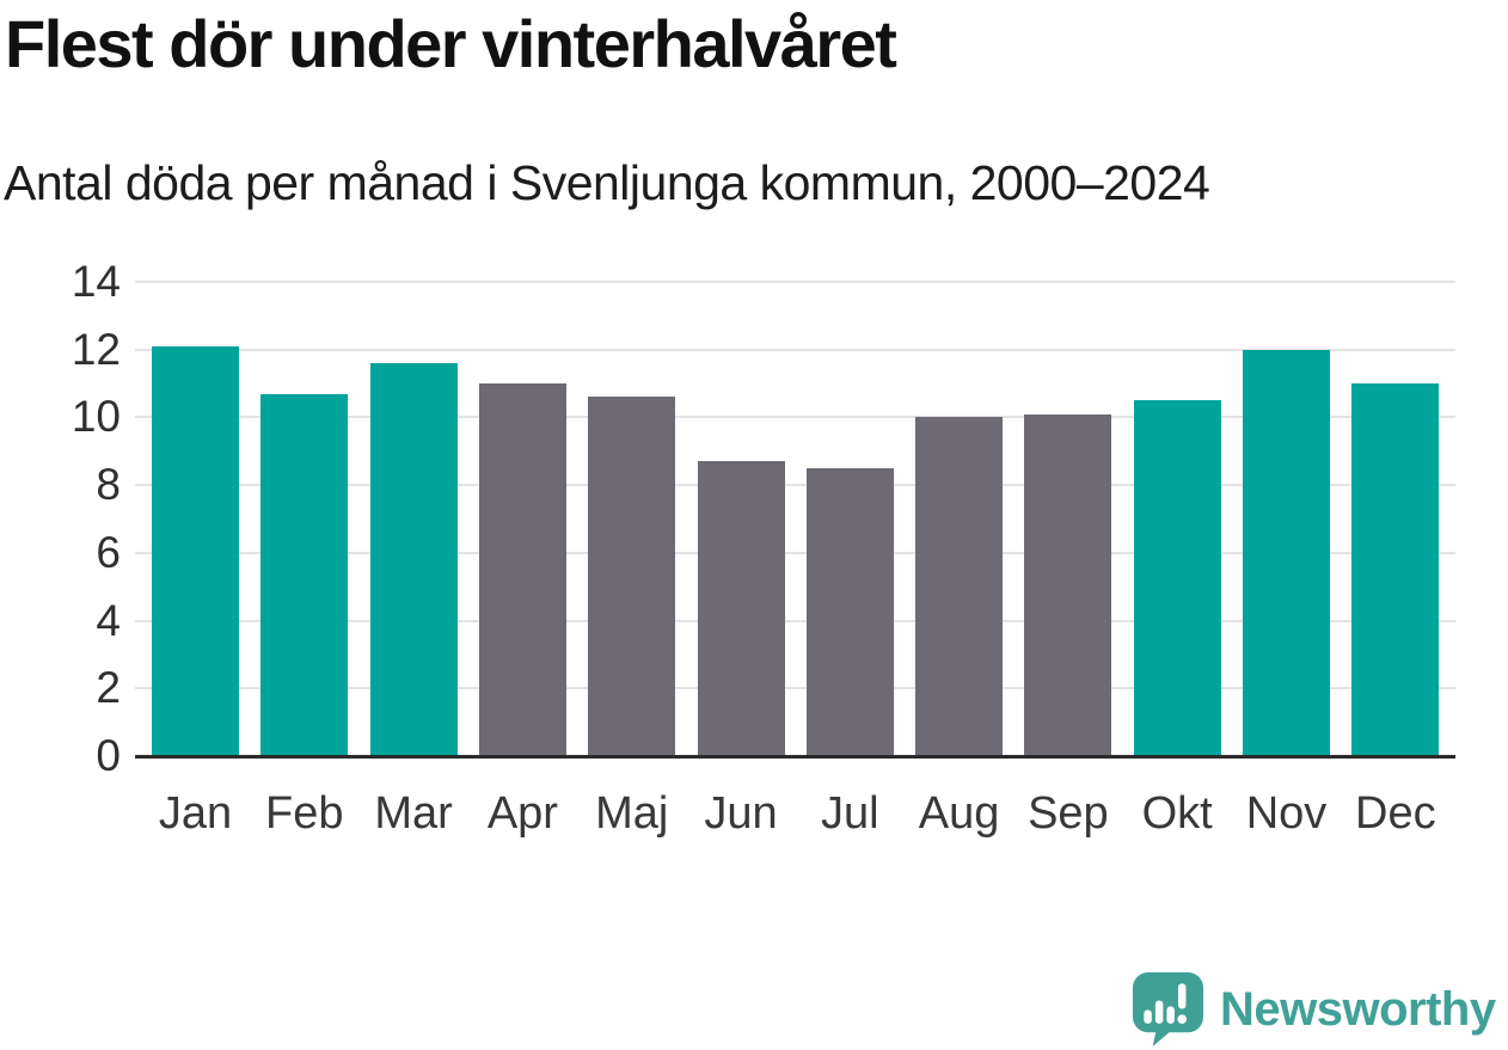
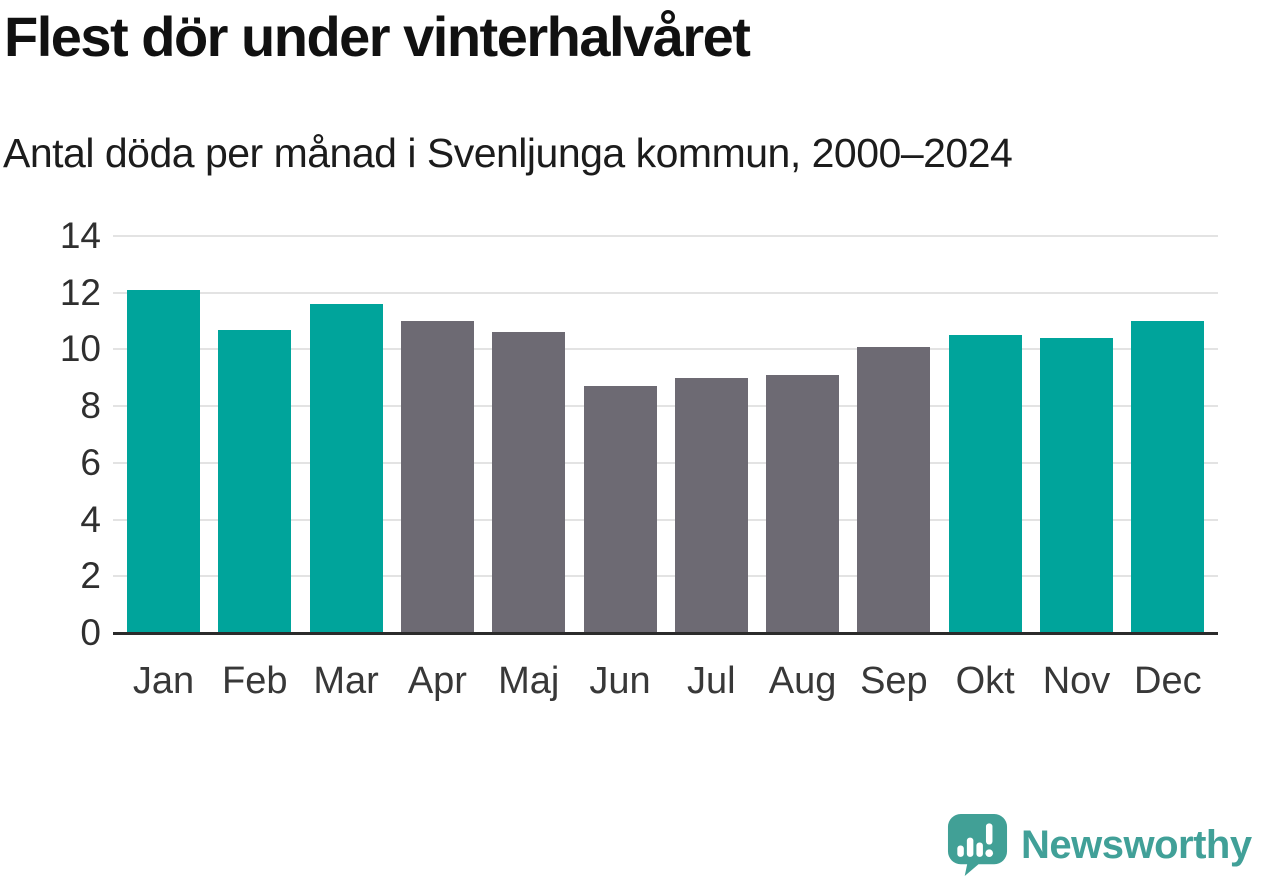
Jul: 8.5 -> 9.0
Aug: 10.0 -> 9.1
Nov: 12.0 -> 10.4
